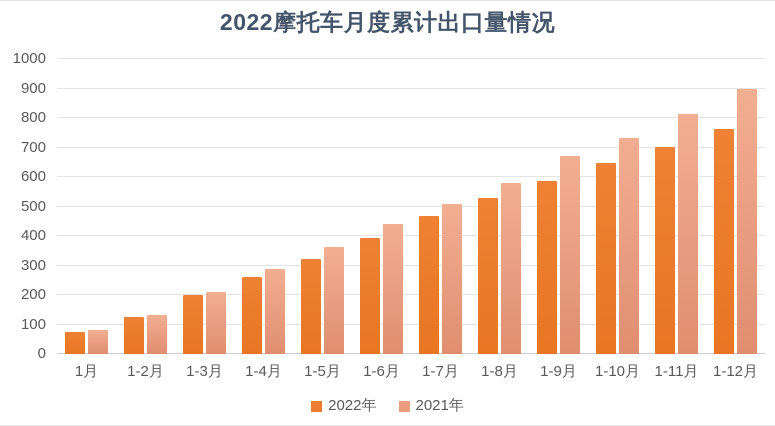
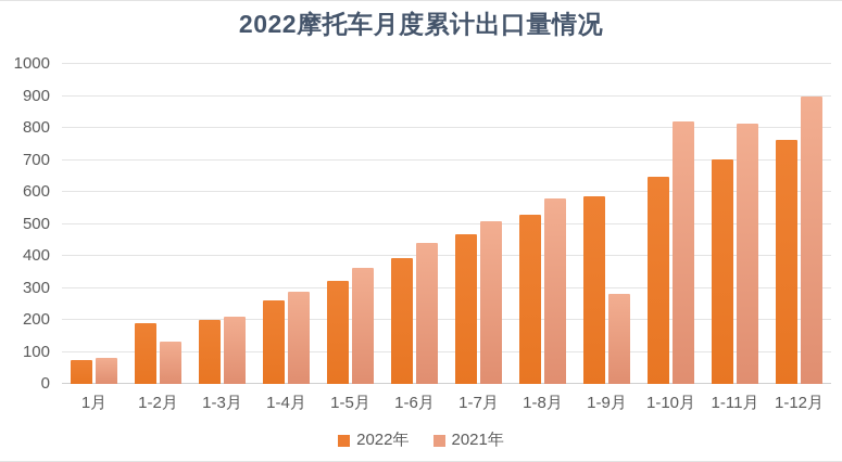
2022年/1-2月: 120 -> 190
2021年/1-9月: 670 -> 280
2021年/1-10月: 730 -> 820
